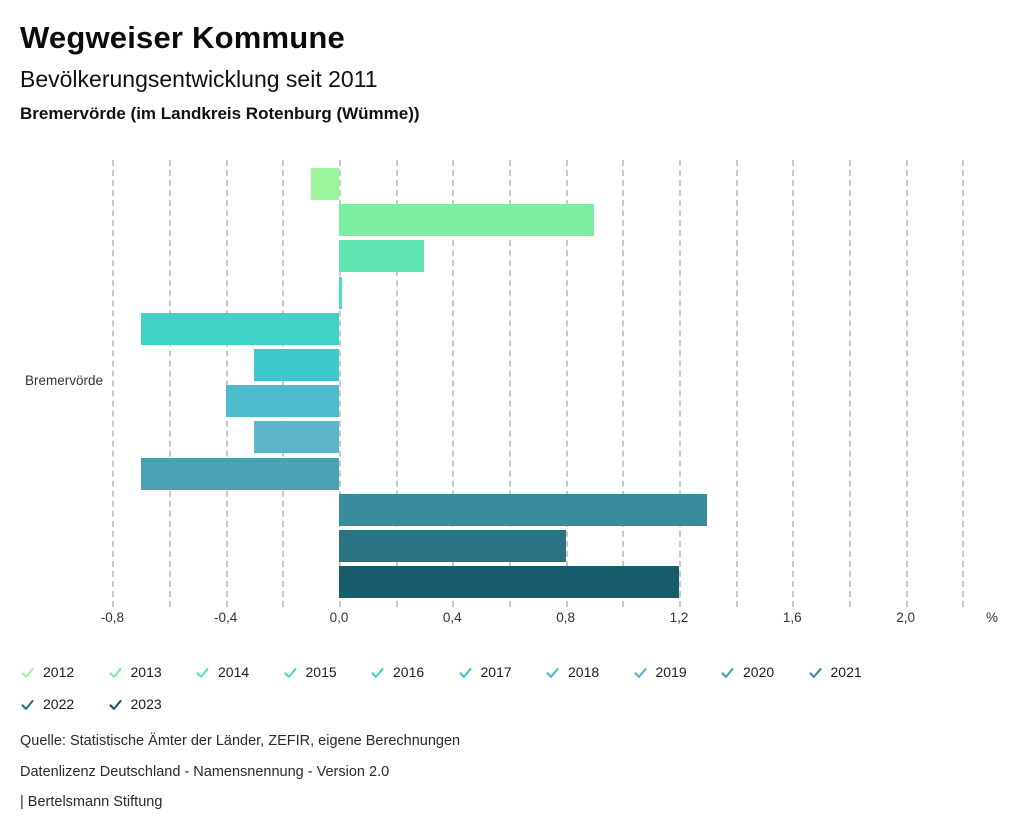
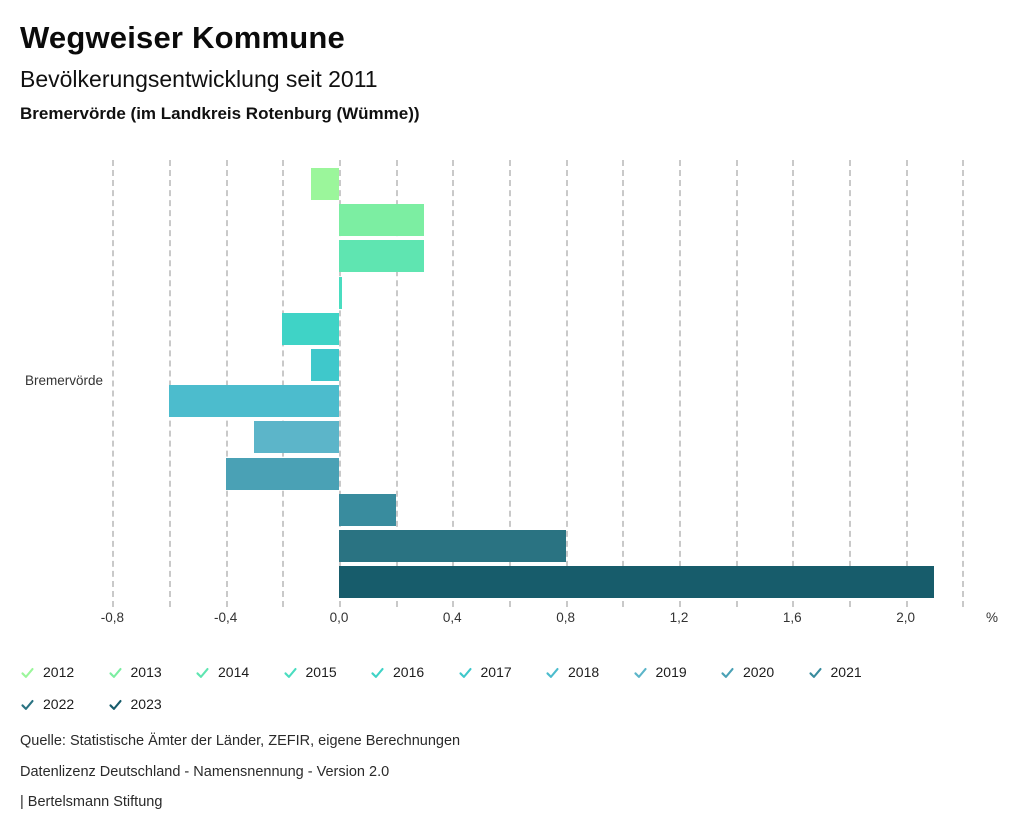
2013: 0,9 -> 0,3
2016: -0,7 -> -0,2
2017: -0,3 -> -0,1
2018: -0,4 -> -0,6
2020: -0,7 -> -0,4
2021: 1,3 -> 0,2
2023: 1,2 -> 2,1
